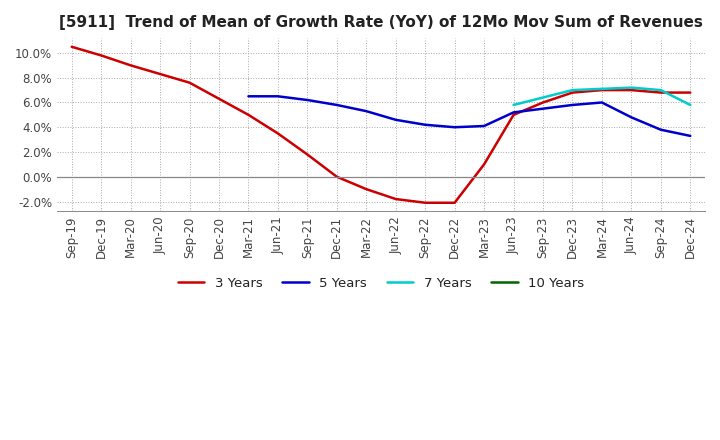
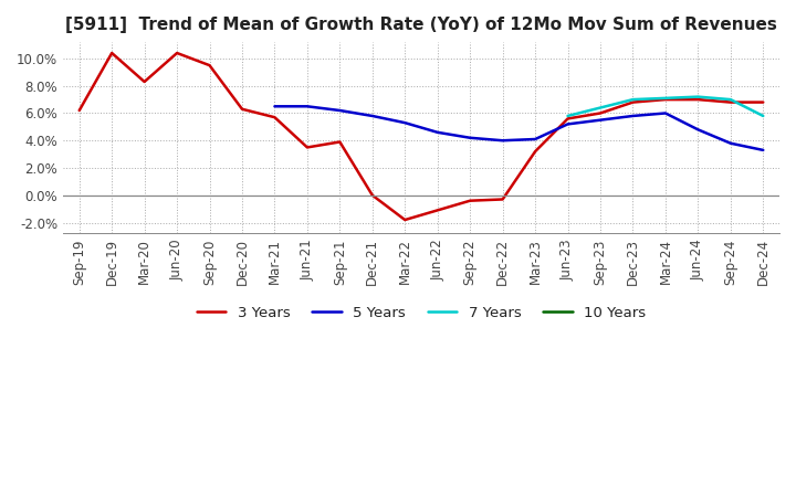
3 Years/Sep-19: 10.5% -> 6.2%
3 Years/Dec-19: 9.8% -> 10.4%
3 Years/Mar-20: 9.0% -> 8.3%
3 Years/Jun-20: 8.3% -> 10.4%
3 Years/Sep-20: 7.6% -> 9.5%
3 Years/Mar-21: 5.0% -> 5.7%
3 Years/Sep-21: 1.8% -> 3.9%
3 Years/Mar-22: -1.0% -> -1.8%
3 Years/Jun-22: -1.8% -> -1.1%
3 Years/Sep-22: -2.1% -> -0.4%
3 Years/Dec-22: -2.1% -> -0.3%
3 Years/Mar-23: 1.0% -> 3.2%
3 Years/Jun-23: 5.0% -> 5.6%
